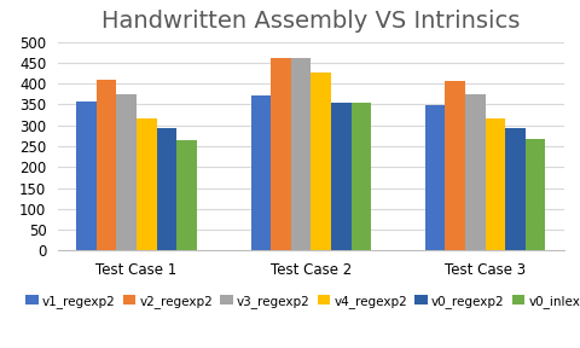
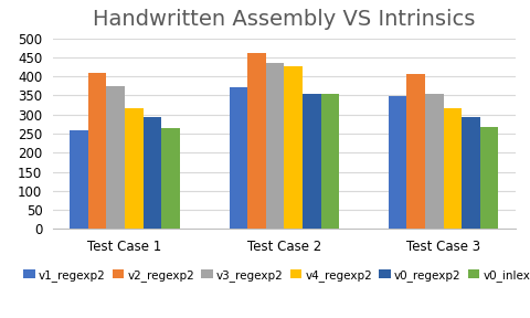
v1_regexp2/Test Case 1: 357 -> 260
v3_regexp2/Test Case 2: 460 -> 435
v3_regexp2/Test Case 3: 375 -> 355
